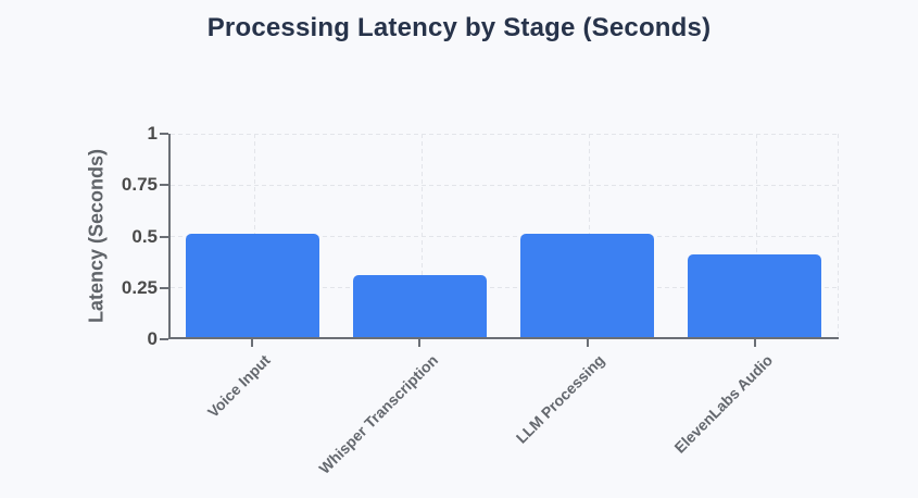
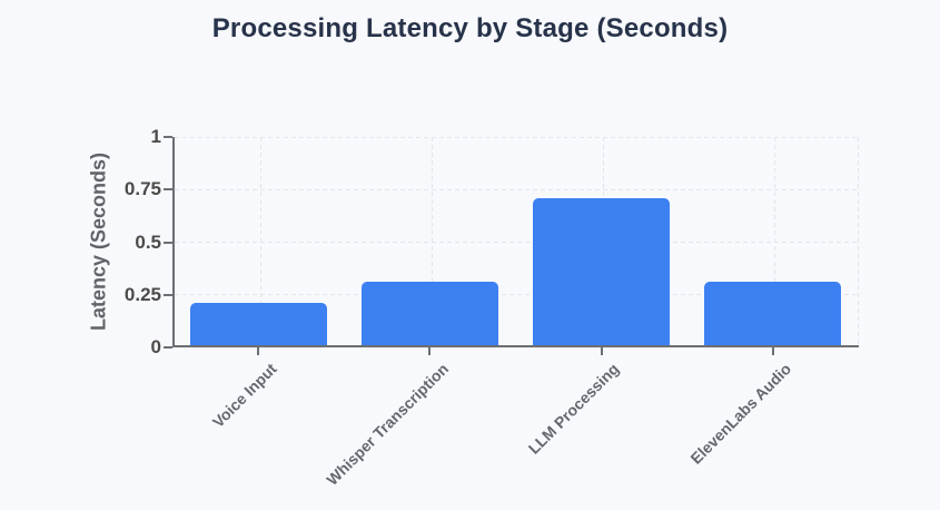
Voice Input: 0.5 -> 0.2
LLM Processing: 0.5 -> 0.7
ElevenLabs Audio: 0.4 -> 0.3
